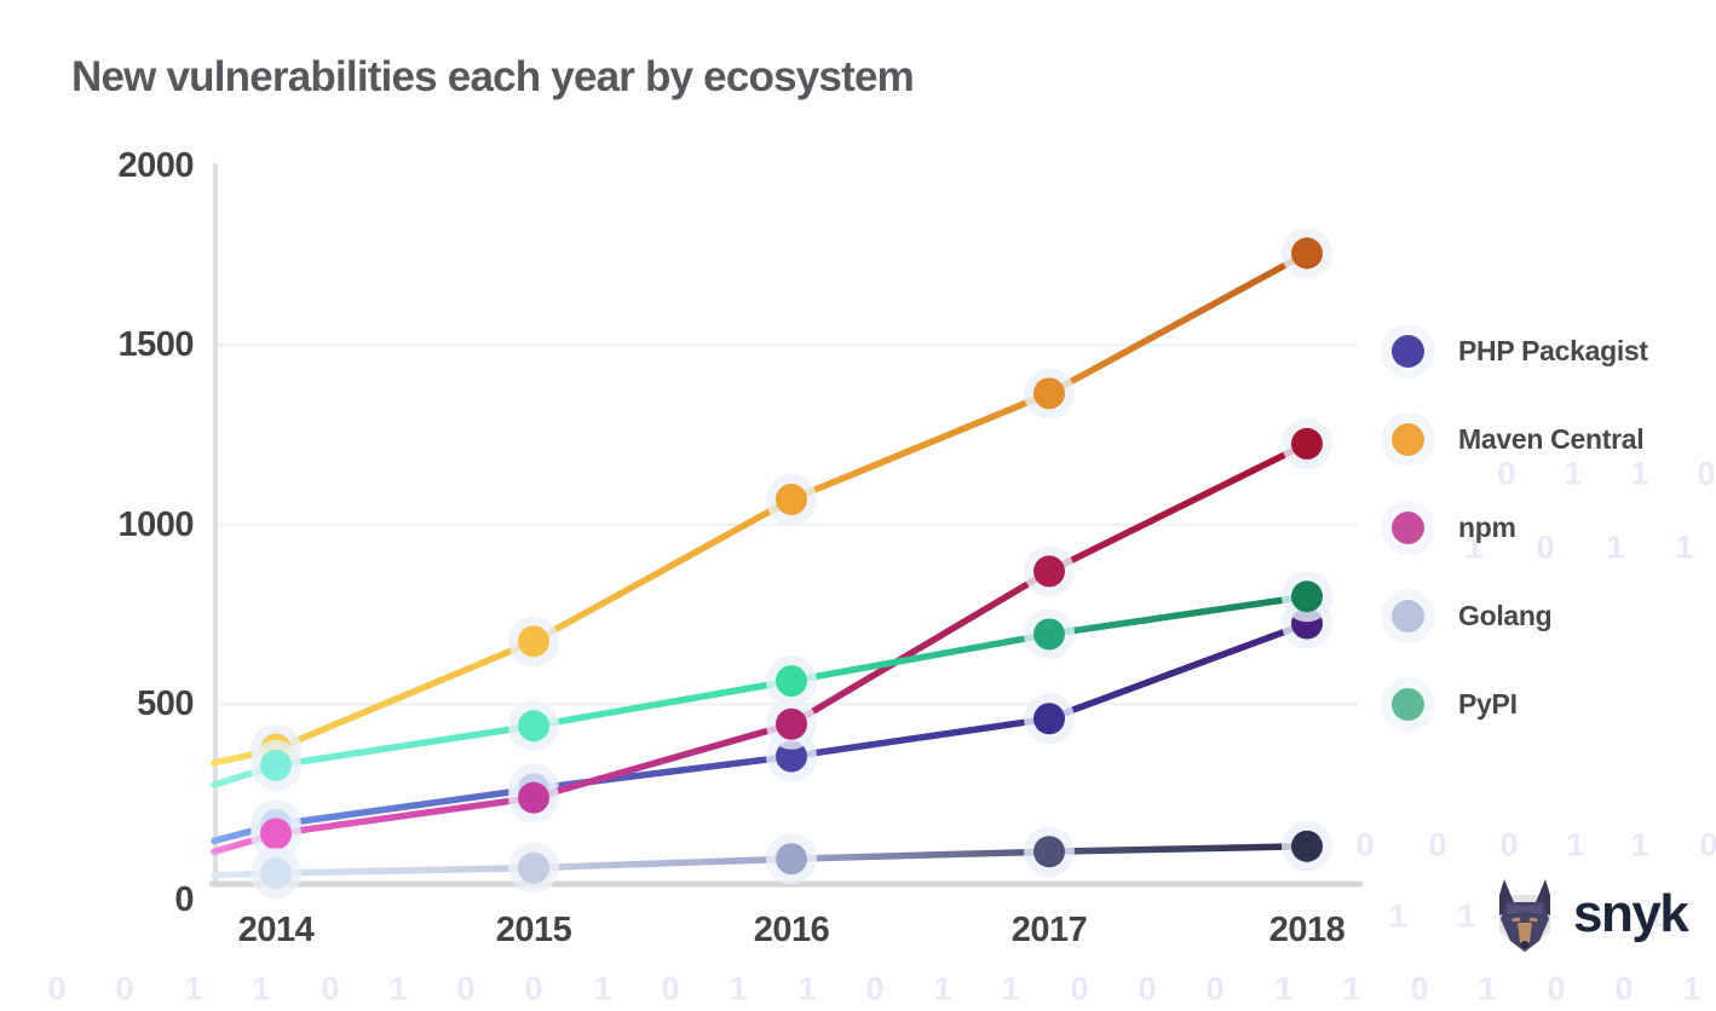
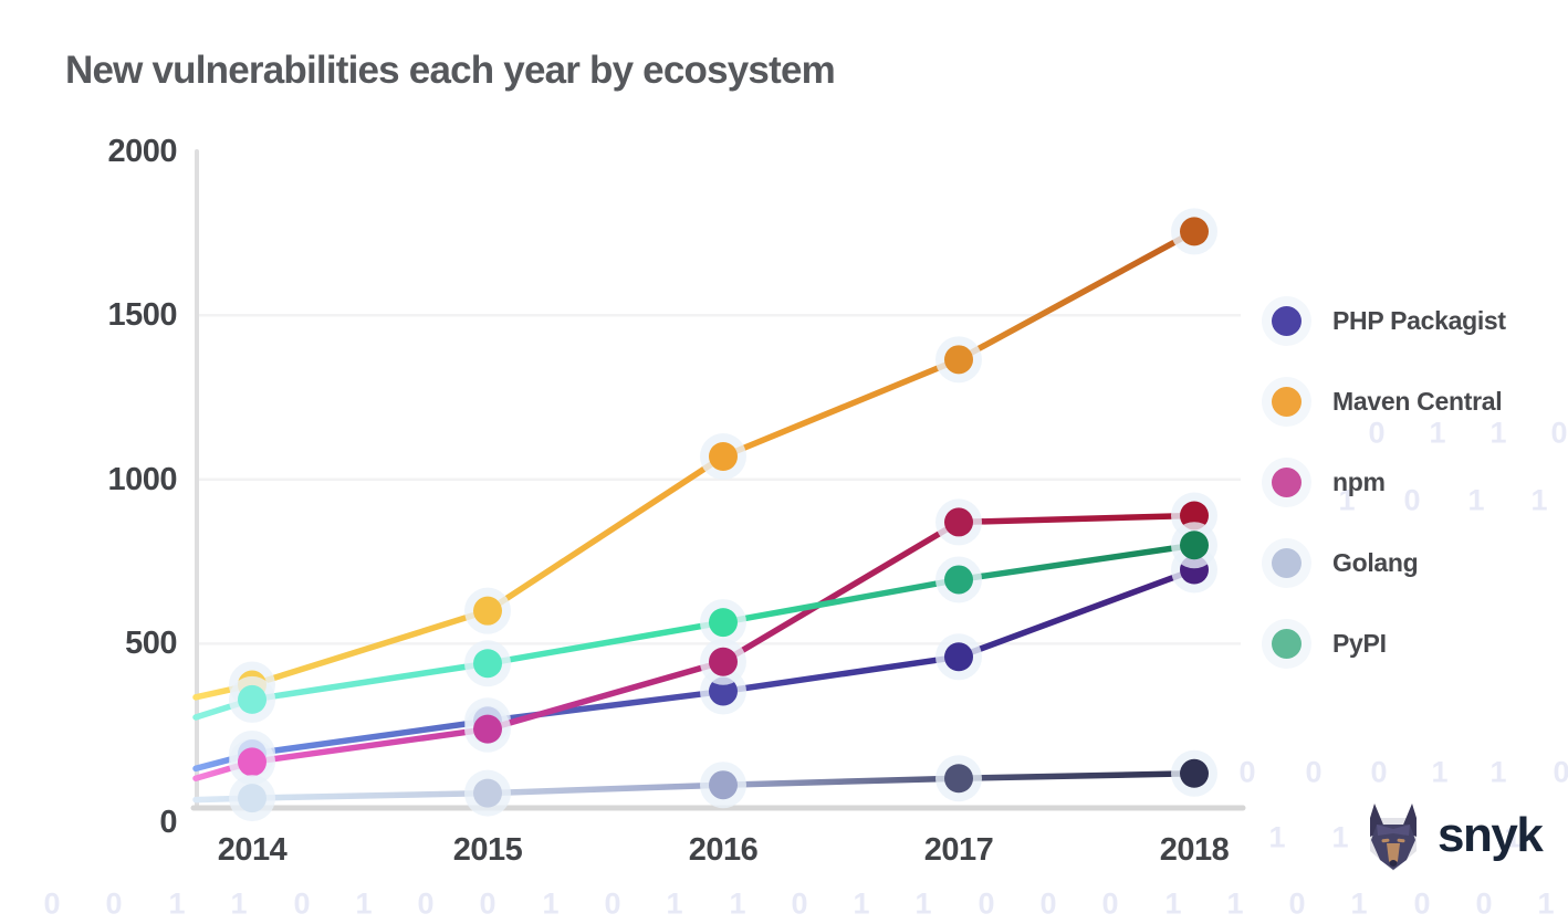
Maven Central/2015: 680 -> 600
npm/2018: 1220 -> 890
